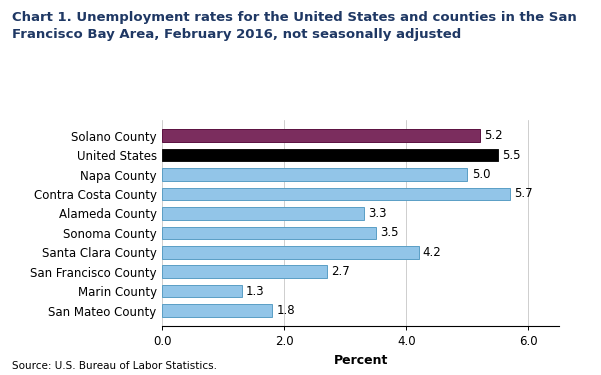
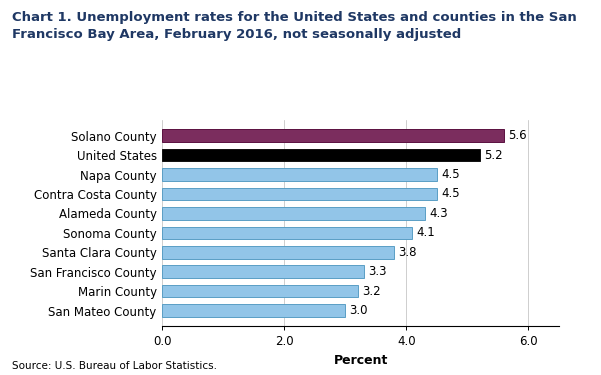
Solano County: 5.2 -> 5.6
United States: 5.5 -> 5.2
Napa County: 5.0 -> 4.5
Contra Costa County: 5.7 -> 4.5
Alameda County: 3.3 -> 4.3
Sonoma County: 3.5 -> 4.1
Santa Clara County: 4.2 -> 3.8
San Francisco County: 2.7 -> 3.3
Marin County: 1.3 -> 3.2
San Mateo County: 1.8 -> 3.0
